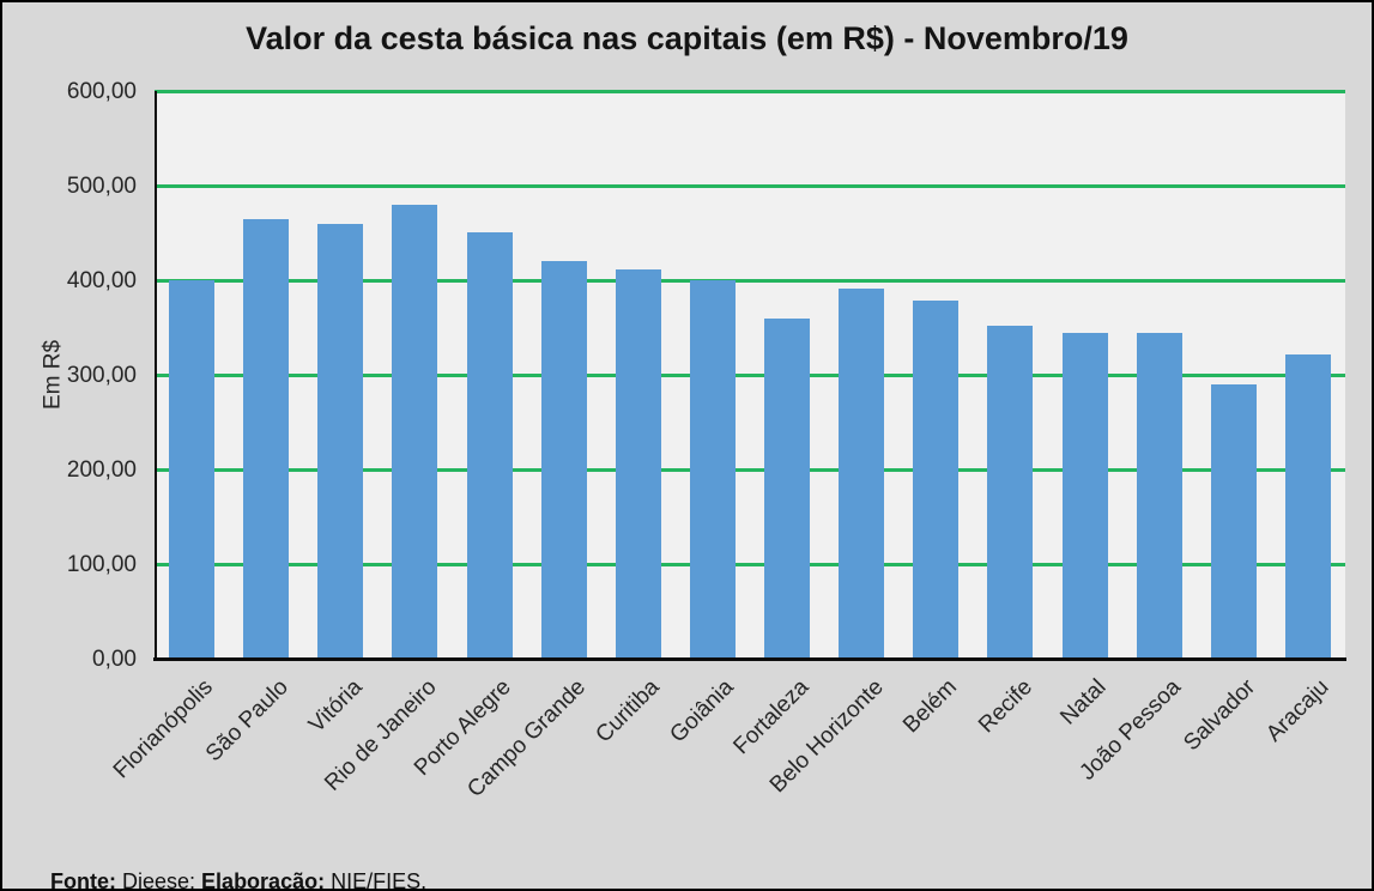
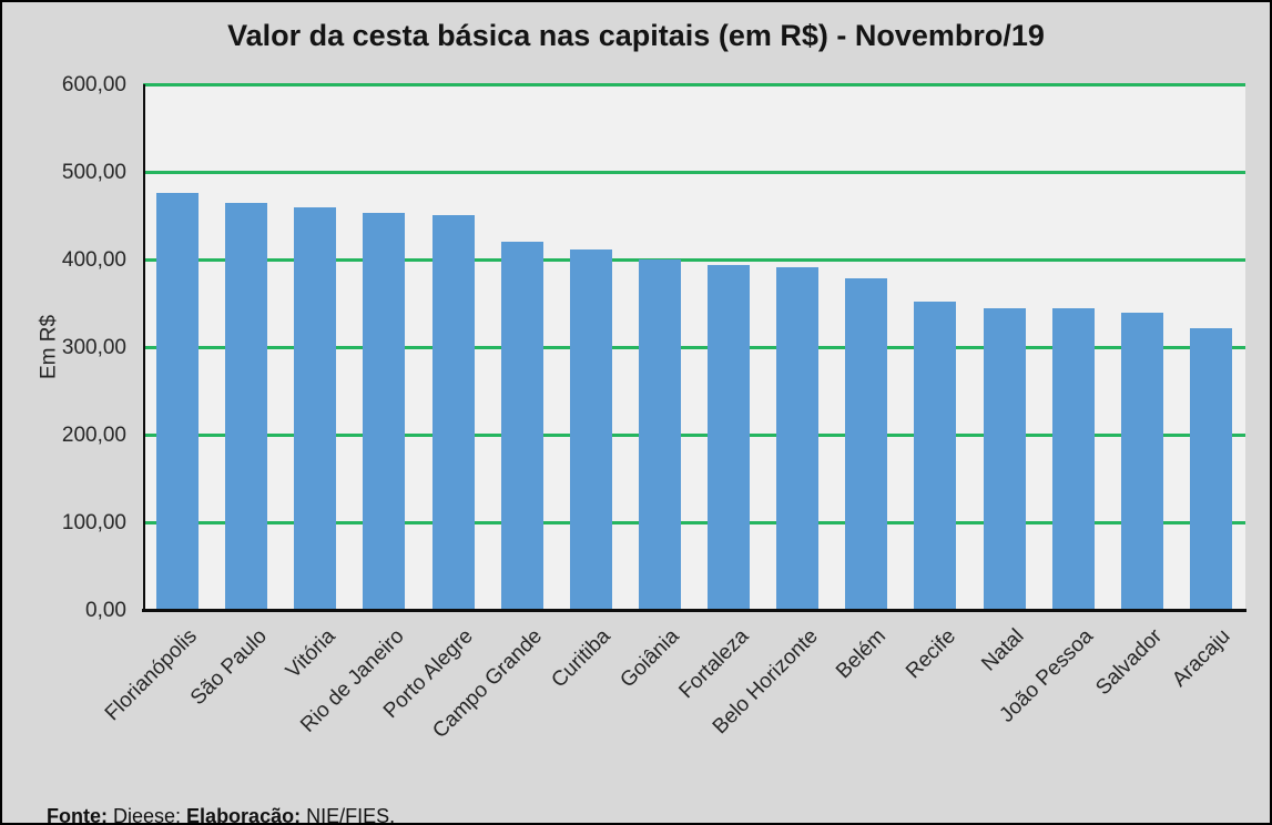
Florianópolis: 400 -> 480
Rio de Janeiro: 480 -> 450
Fortaleza: 360 -> 390
Salvador: 290 -> 340
